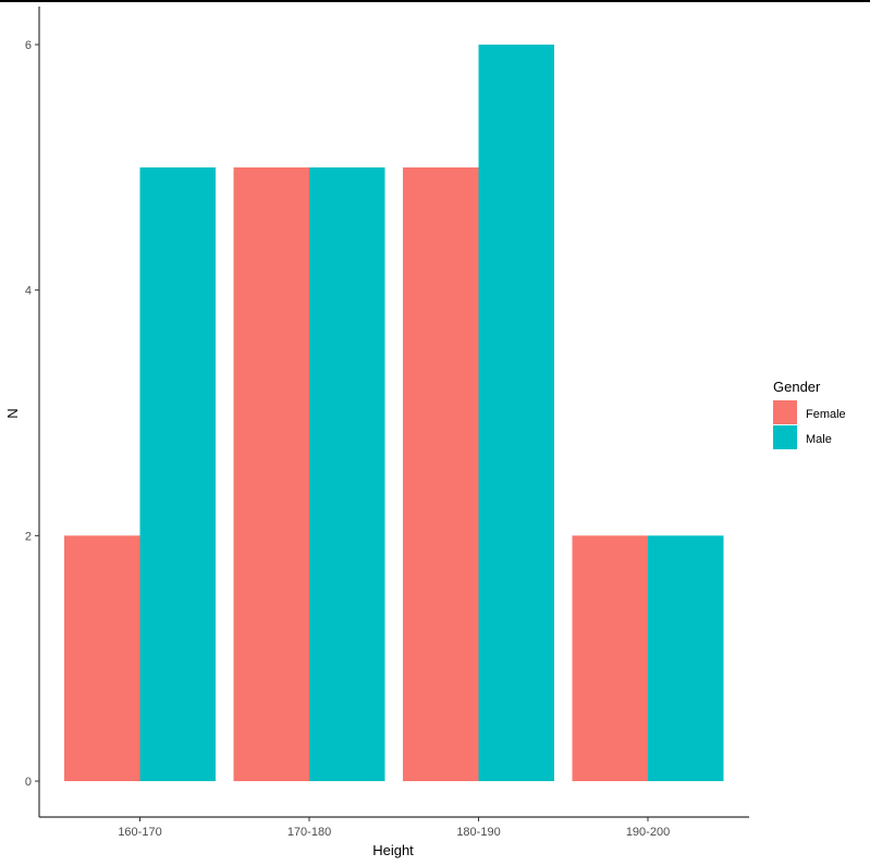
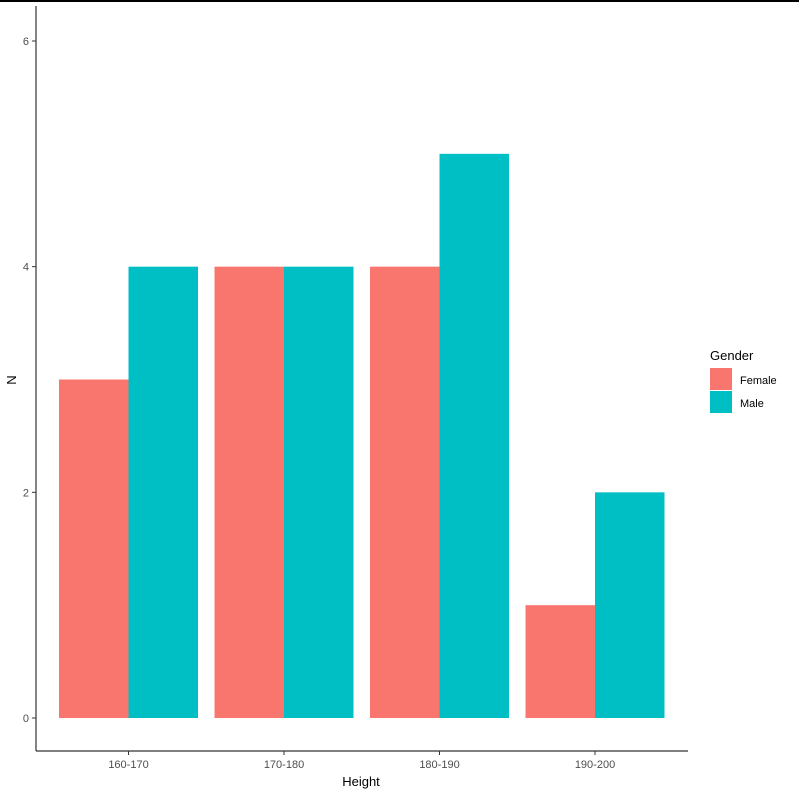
Female/160-170: 2 -> 3
Male/160-170: 5 -> 4
Female/170-180: 5 -> 4
Male/170-180: 5 -> 4
Female/180-190: 5 -> 4
Male/180-190: 6 -> 5
Female/190-200: 2 -> 1
